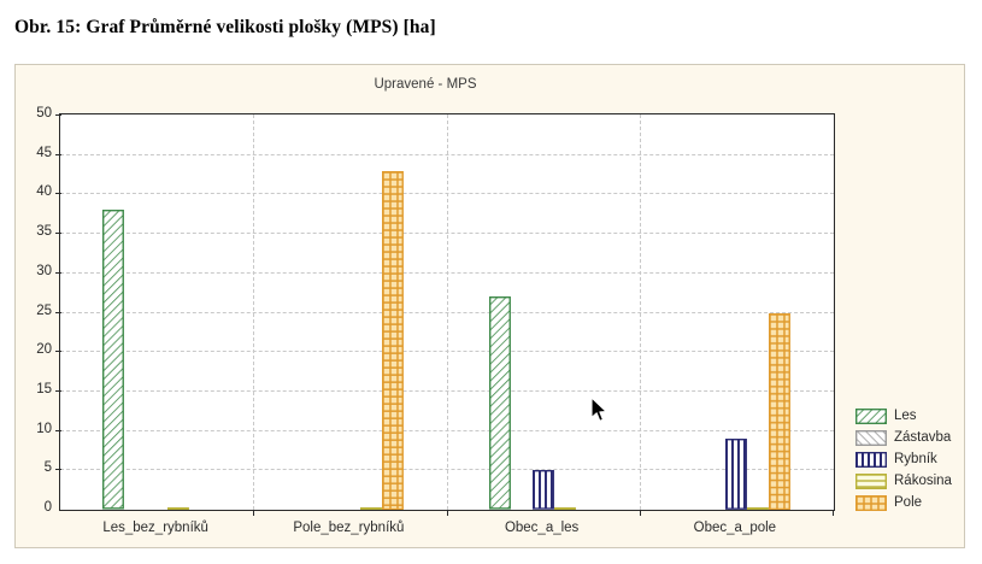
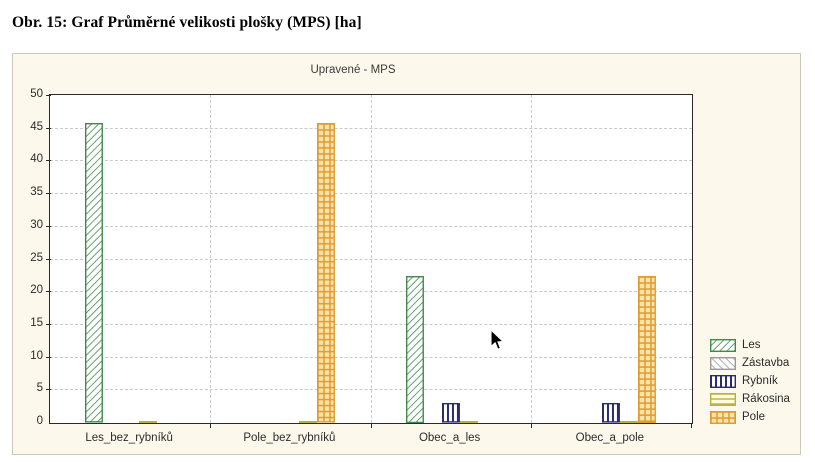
Les/Les_bez_rybníků: 38 -> 46
Pole/Pole_bez_rybníků: 43 -> 46
Les/Obec_a_les: 27 -> 22
Rybník/Obec_a_les: 5 -> 3
Rybník/Obec_a_pole: 9 -> 3
Pole/Obec_a_pole: 25 -> 22
